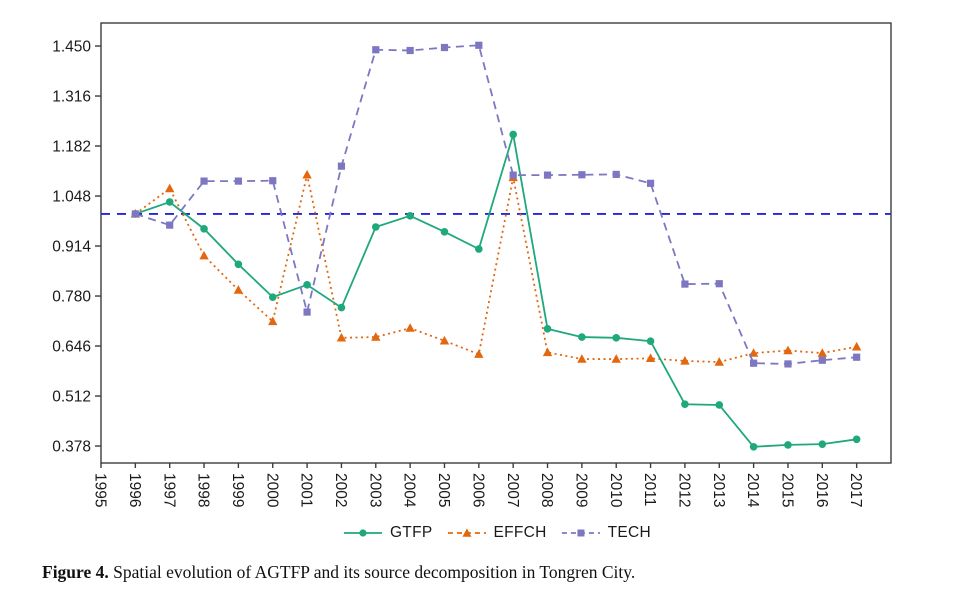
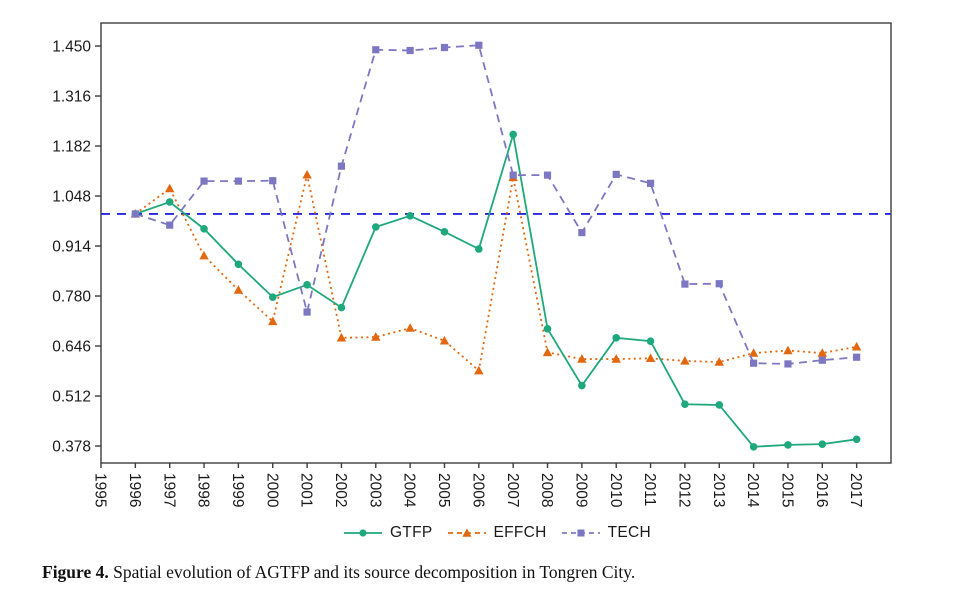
EFFCH/2006: 0.62 -> 0.58
GTFP/2009: 0.67 -> 0.54
TECH/2009: 1.10 -> 0.95
